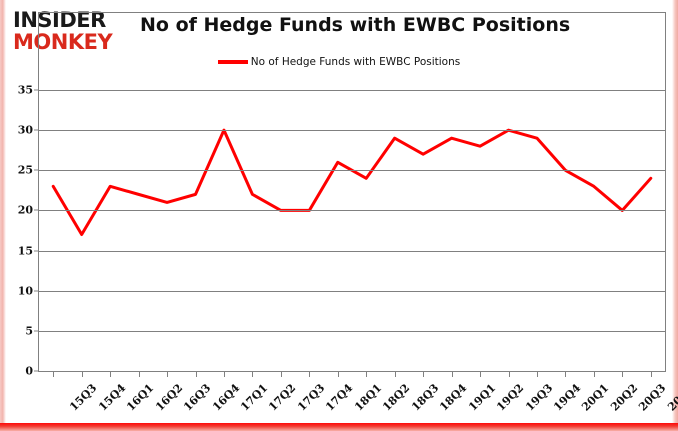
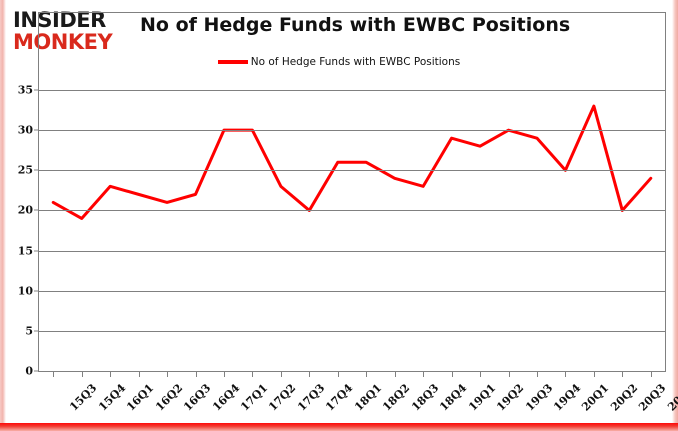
15Q3: 23 -> 21
15Q4: 17 -> 19
17Q2: 22 -> 30
17Q3: 20 -> 23
18Q2: 24 -> 26
18Q3: 29 -> 24
18Q4: 27 -> 23
20Q2: 23 -> 33
